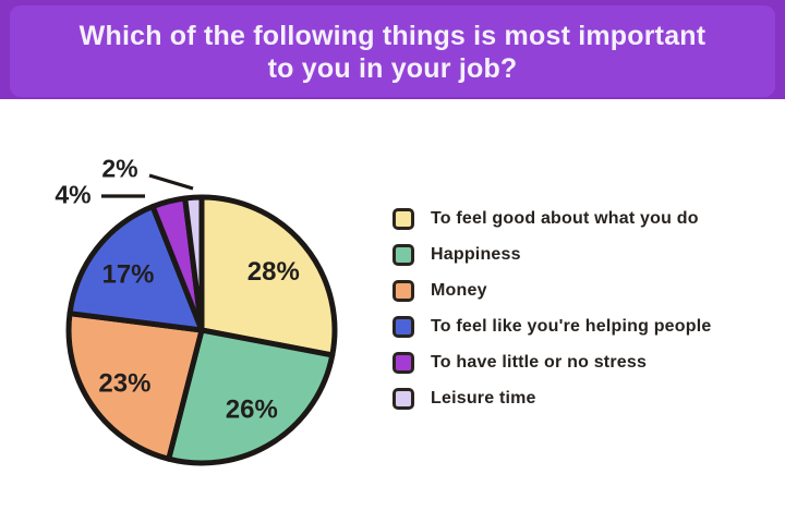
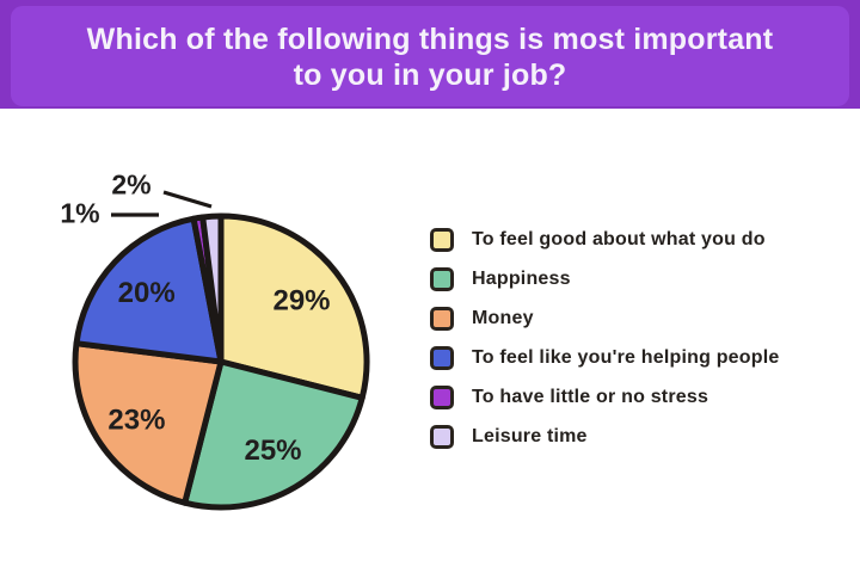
To feel good about what you do: 28% -> 29%
Happiness: 26% -> 25%
To feel like you're helping people: 17% -> 20%
To have little or no stress: 4% -> 1%
